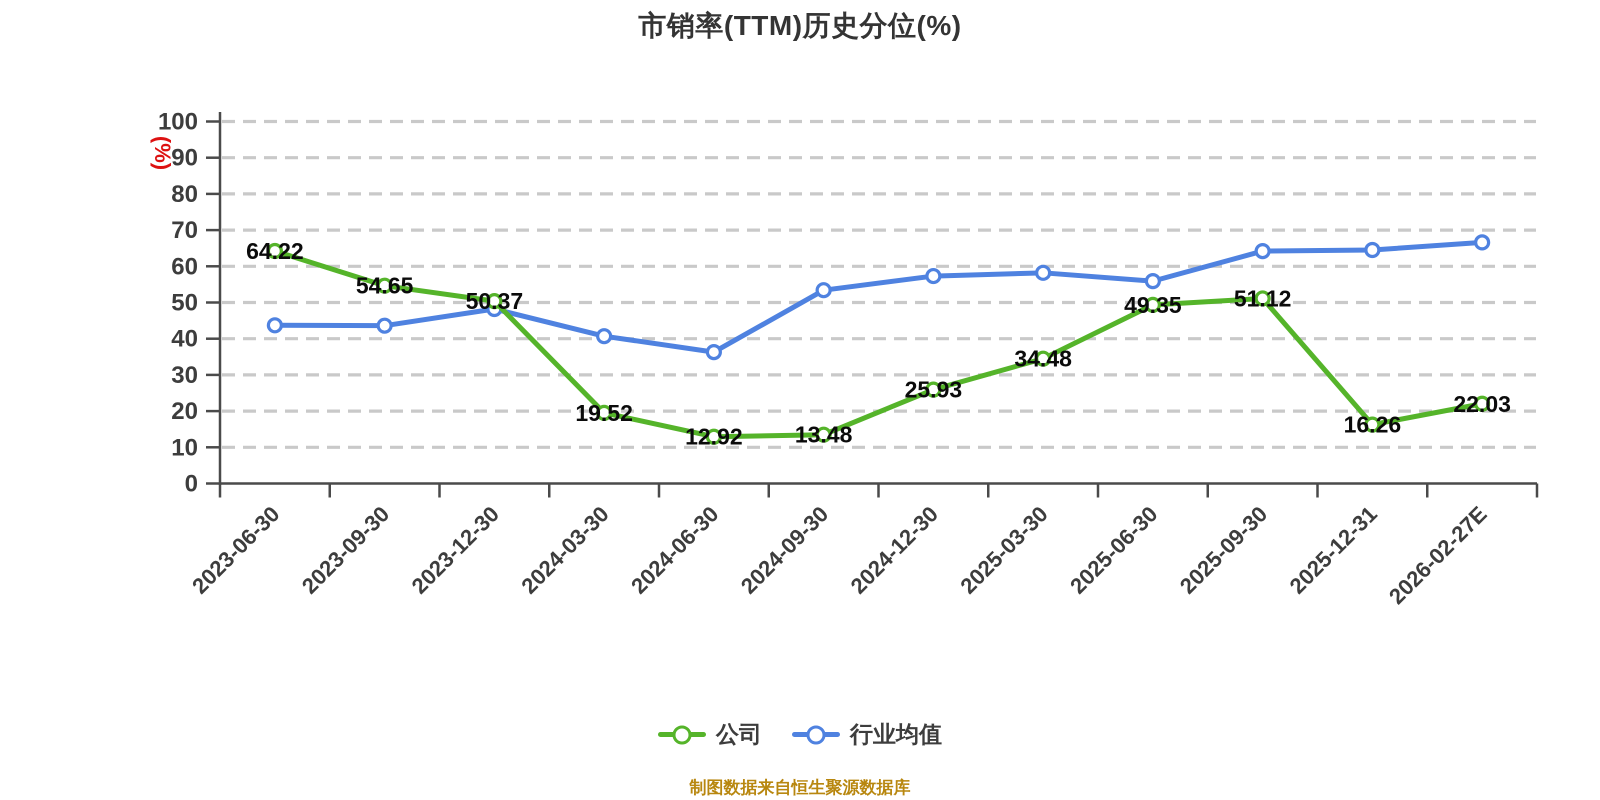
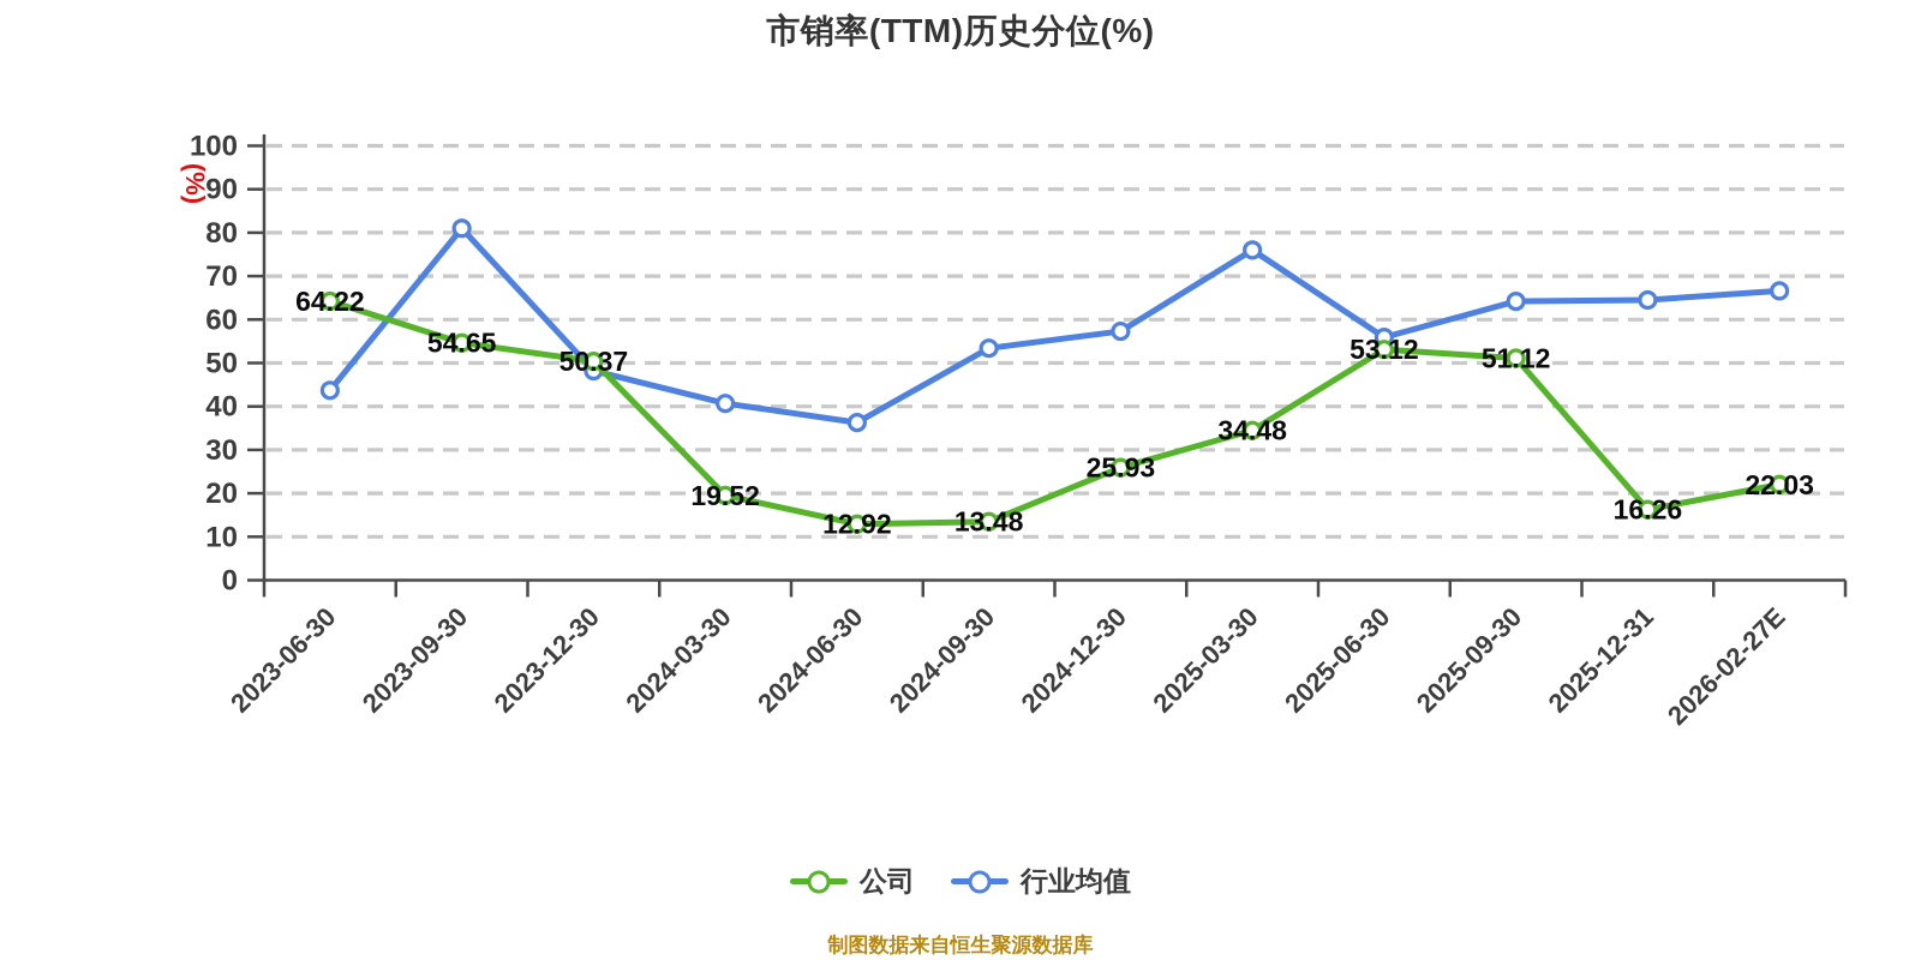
行业均值/2023-09-30: 44 -> 81
行业均值/2025-03-30: 58 -> 76
公司/2025-06-30: 49.35 -> 53.12
